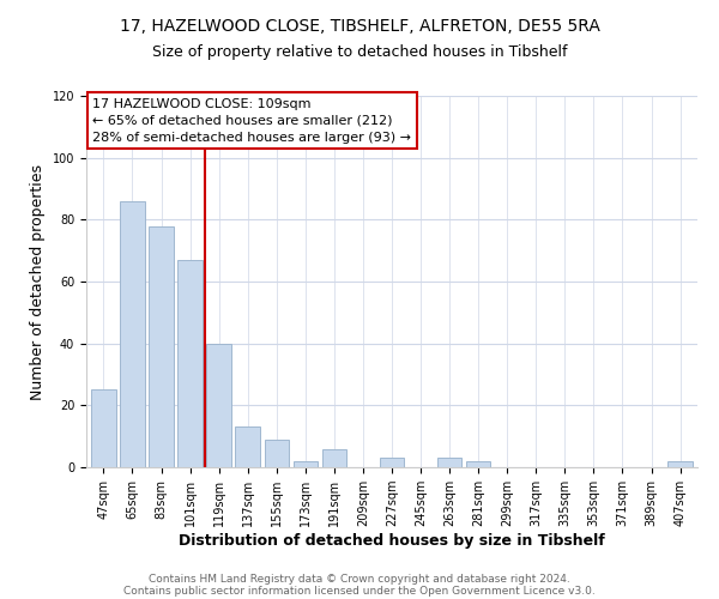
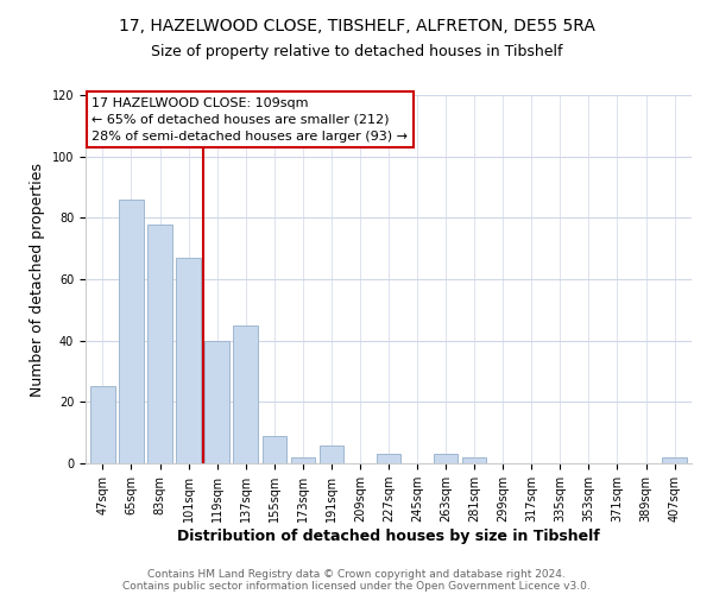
137sqm: 13 -> 45
